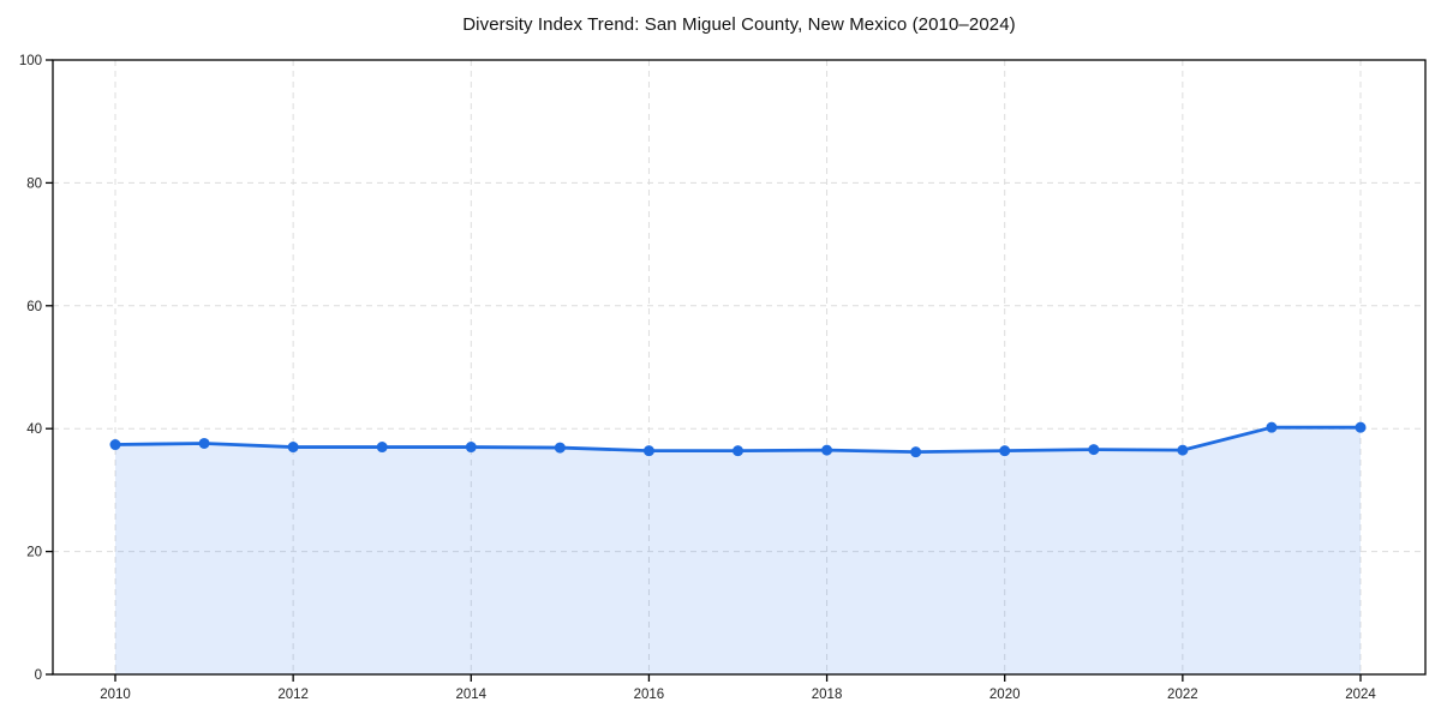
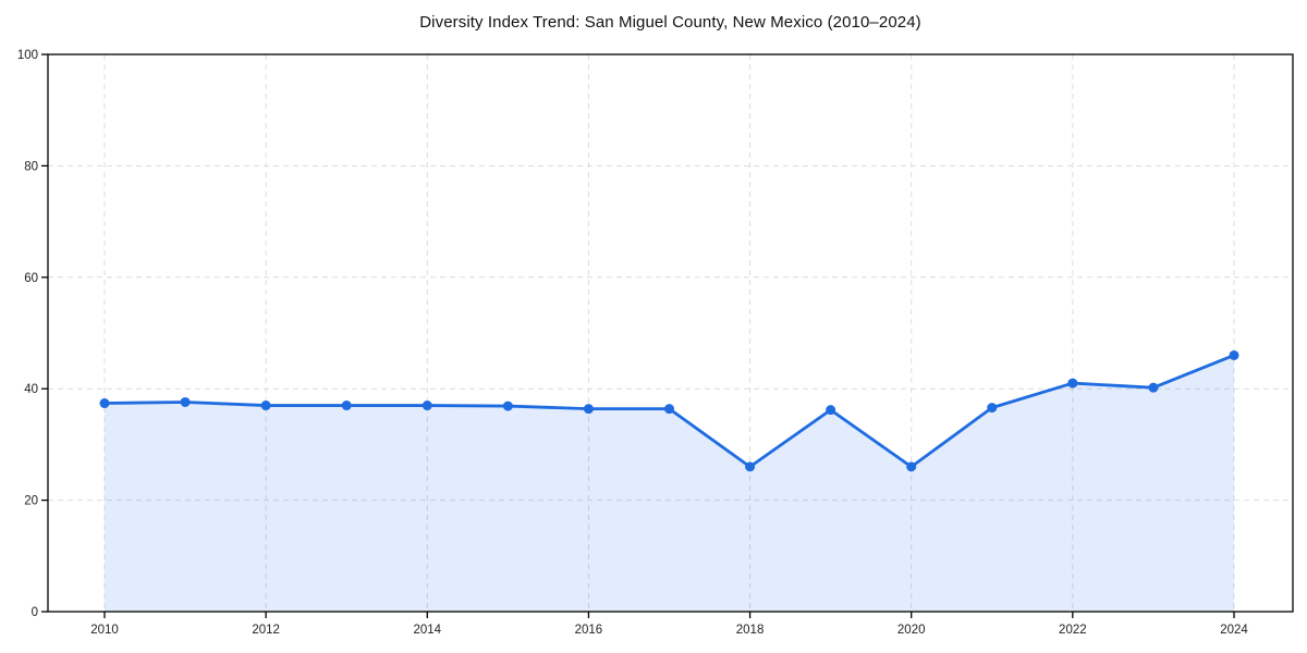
2018: 36 -> 26
2020: 36 -> 26
2022: 36 -> 41
2024: 40 -> 46
